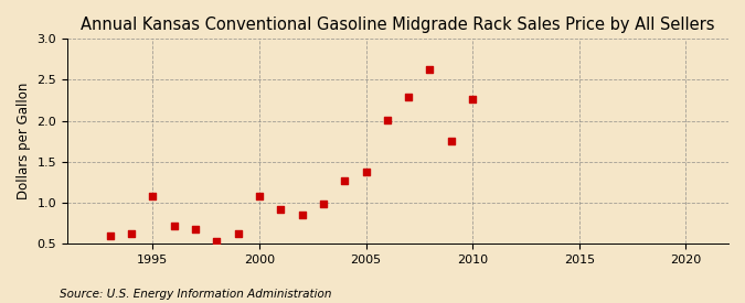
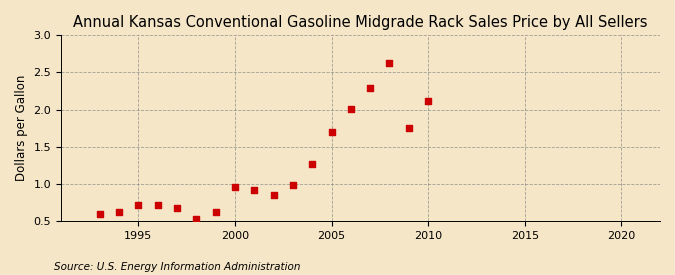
1995: 1.08 -> 0.72
2000: 1.08 -> 0.96
2005: 1.38 -> 1.70
2010: 2.26 -> 2.11
